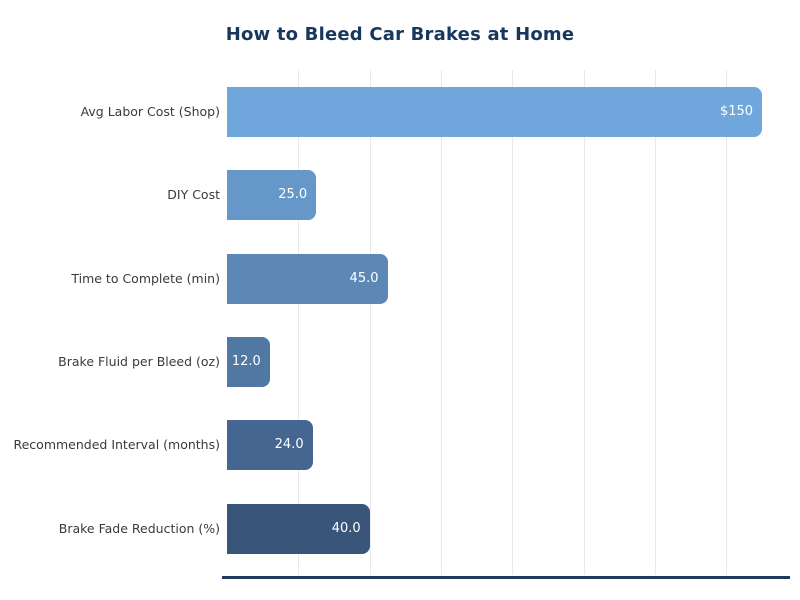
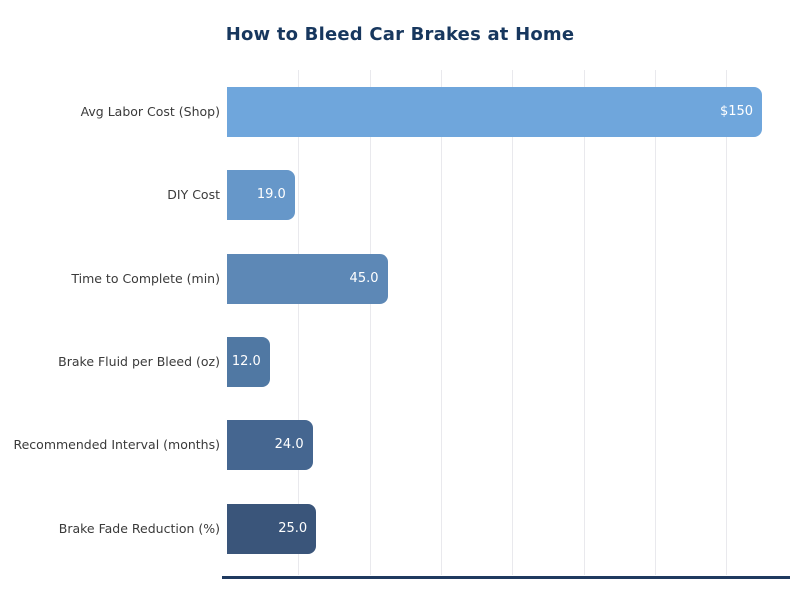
DIY Cost: 25.0 -> 19.0
Brake Fade Reduction (%): 40.0 -> 25.0
